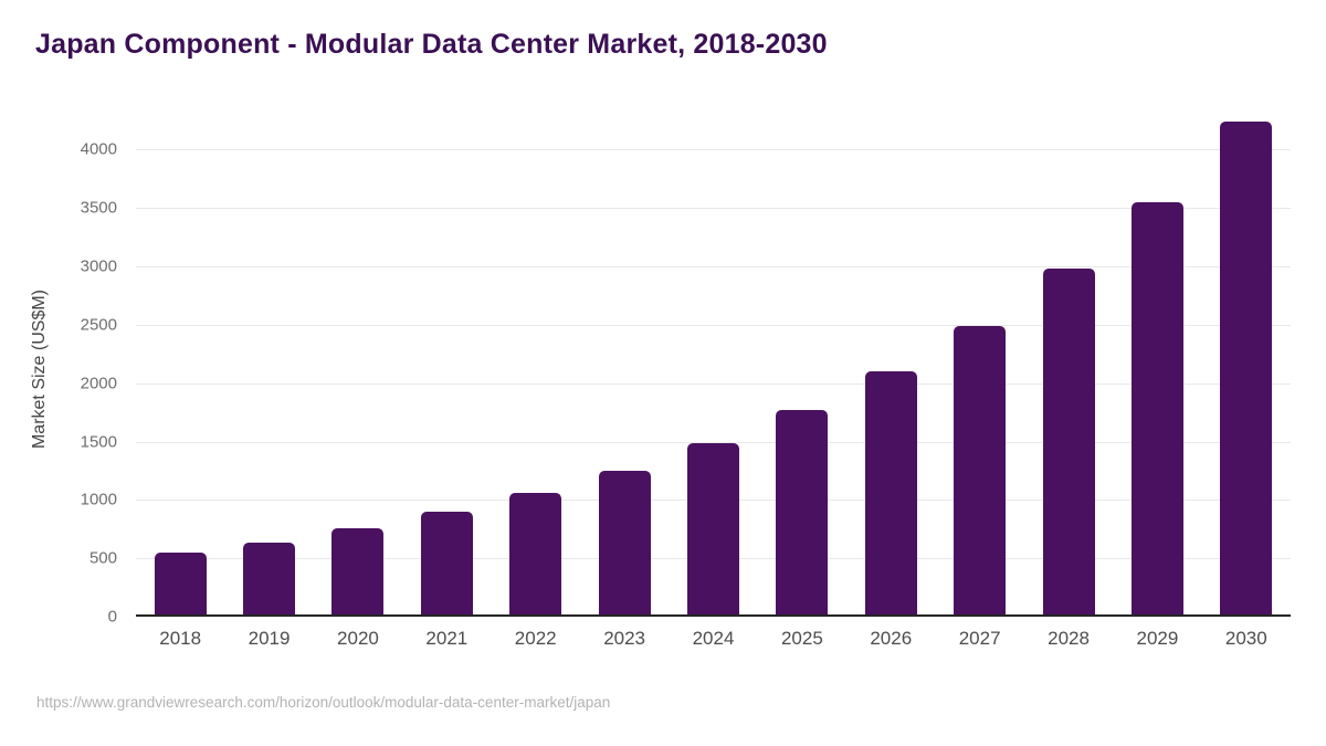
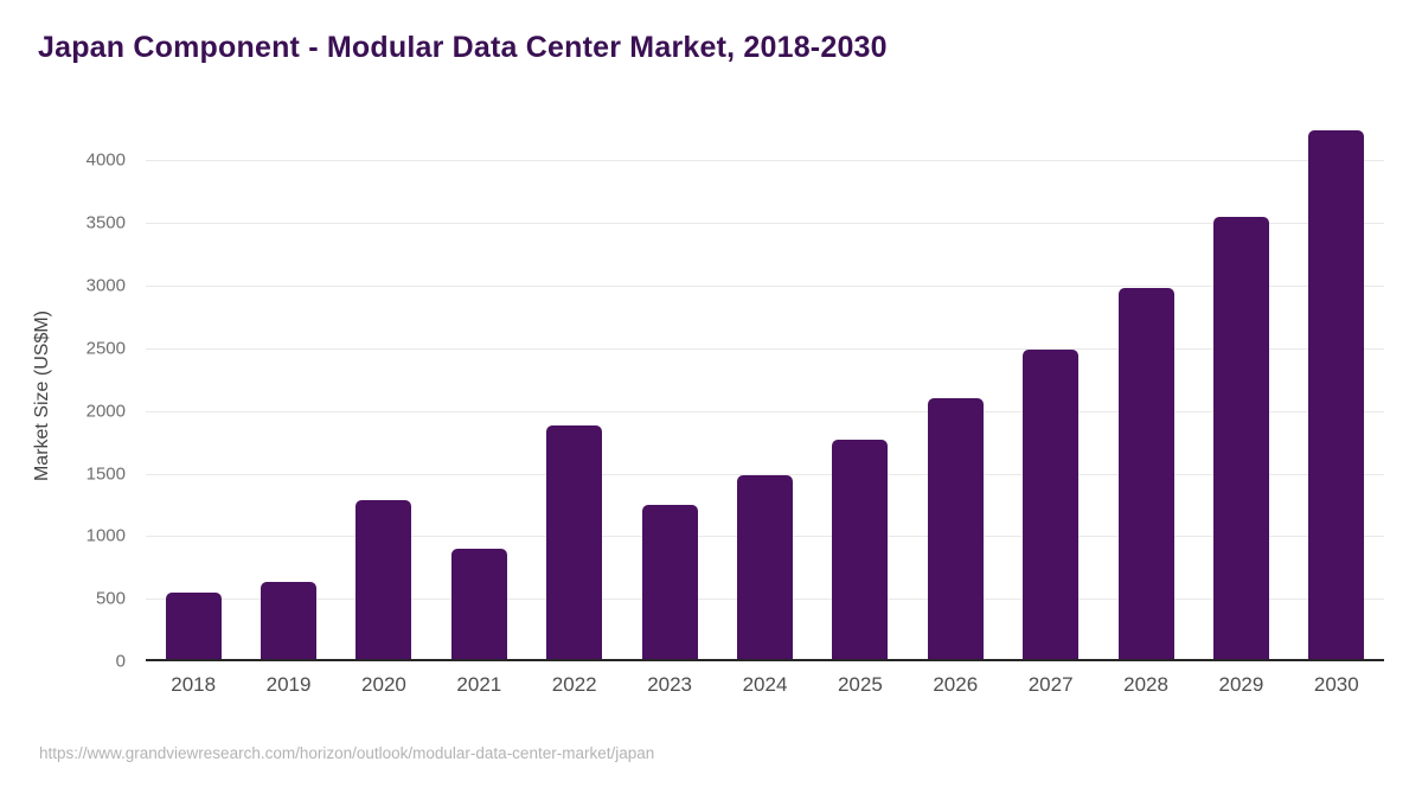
2020: 740 -> 1270
2022: 1040 -> 1860
